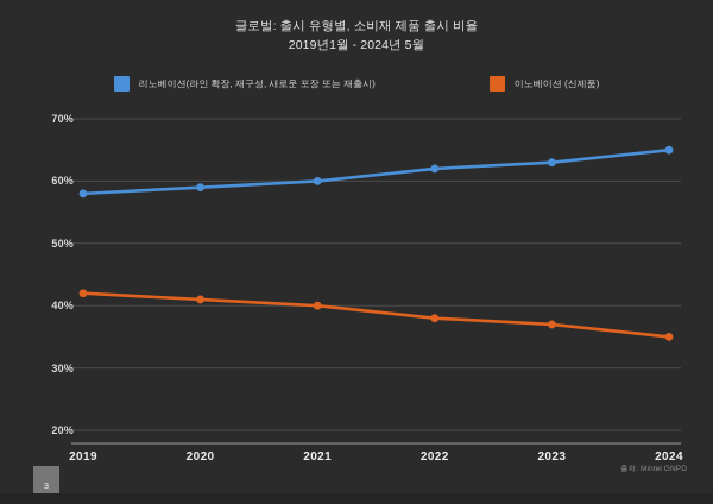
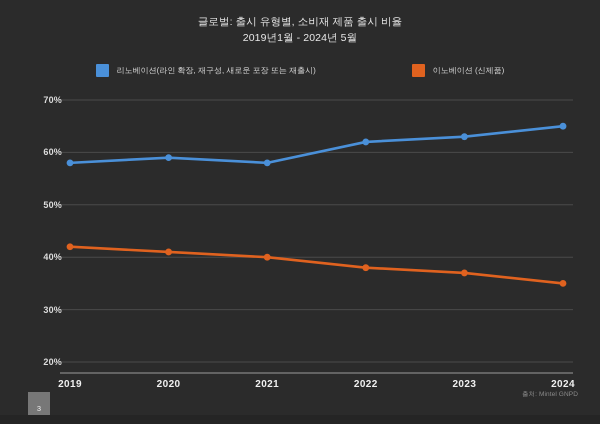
리노베이션(라인 확장, 재구성, 새로운 포장 또는 재출시)/2021: 60% -> 58%
